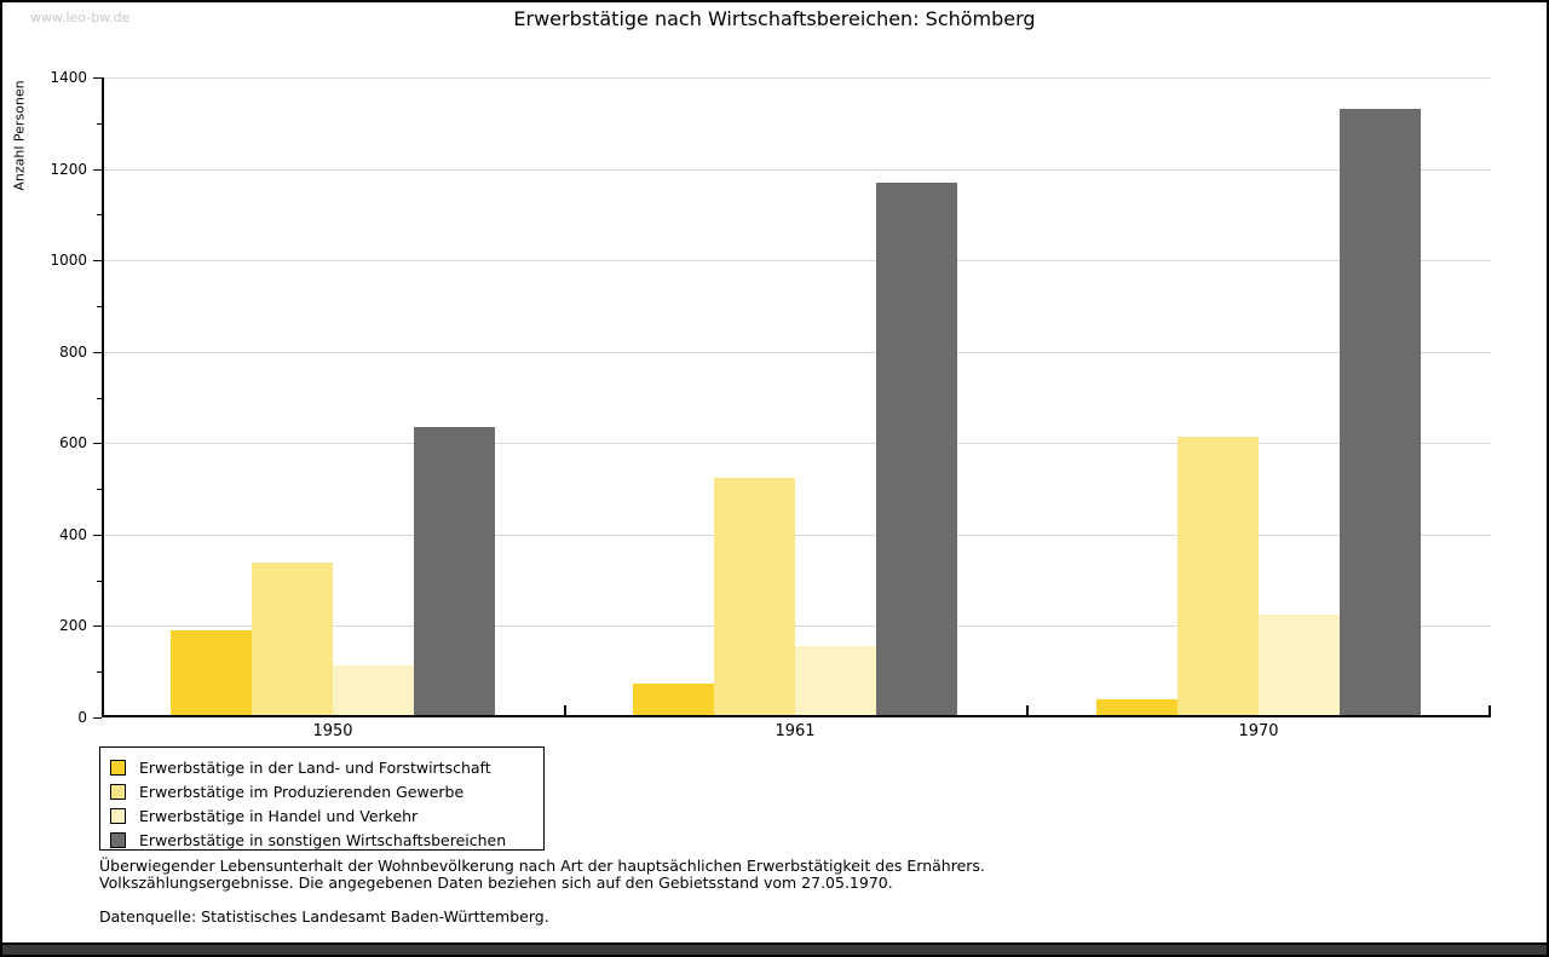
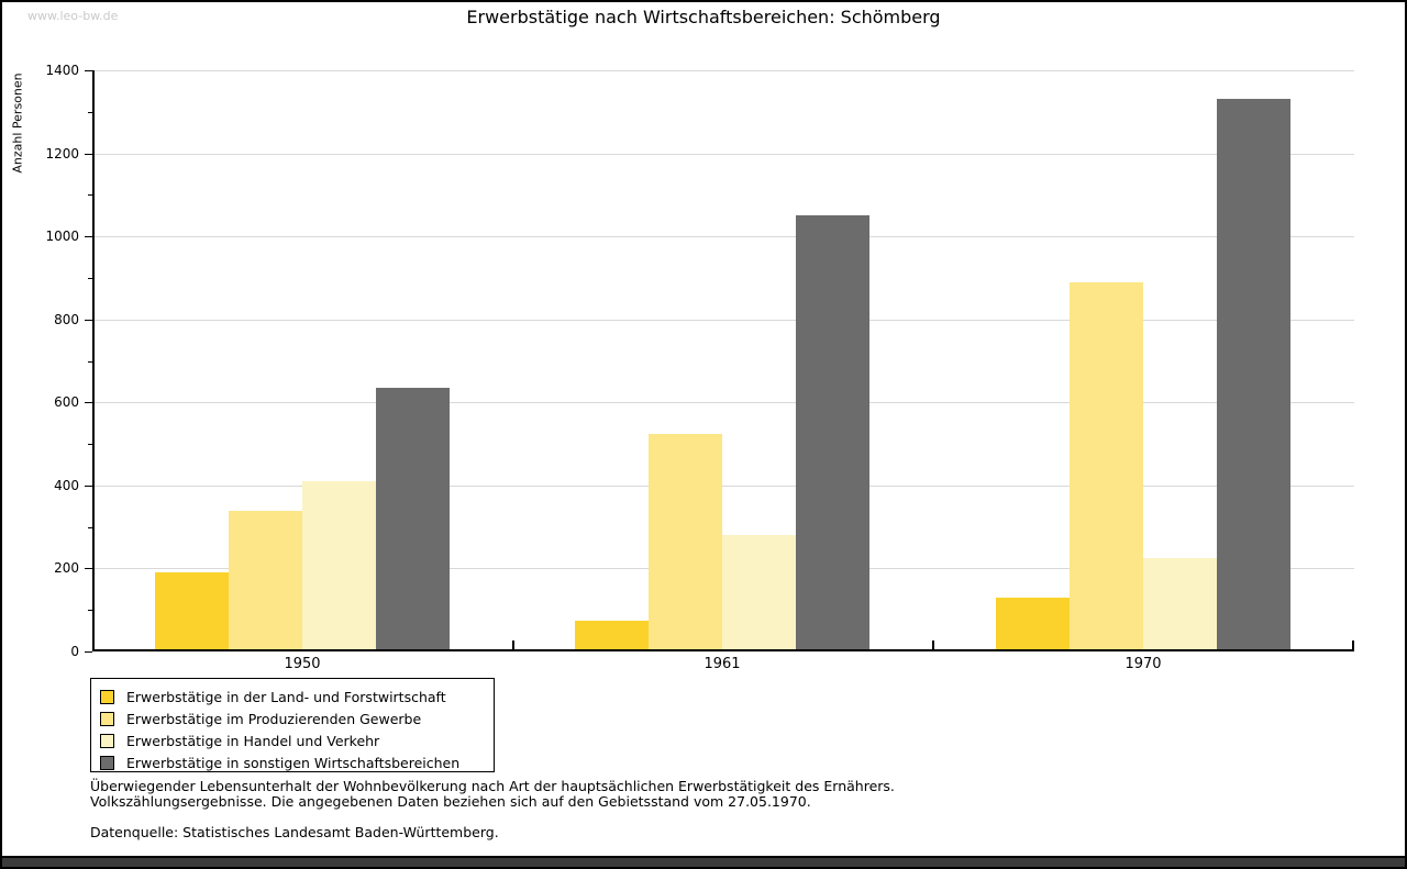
Erwerbstätige in Handel und Verkehr/1950: 120 -> 410
Erwerbstätige in Handel und Verkehr/1961: 160 -> 280
Erwerbstätige in sonstigen Wirtschaftsbereichen/1961: 1170 -> 1050
Erwerbstätige in der Land- und Forstwirtschaft/1970: 40 -> 130
Erwerbstätige im Produzierenden Gewerbe/1970: 620 -> 890
